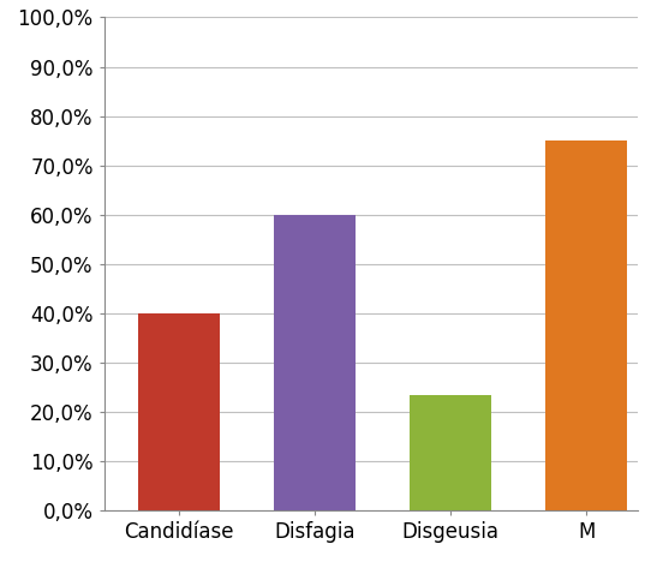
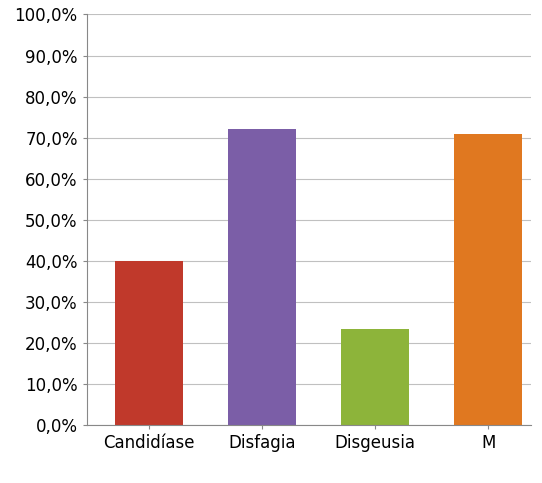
Disfagia: 60,0% -> 72,0%
M: 75,0% -> 71,0%
